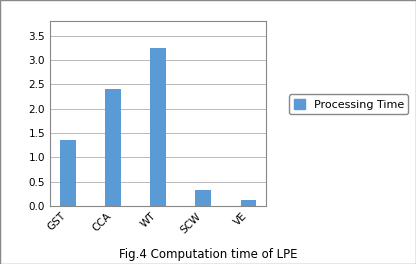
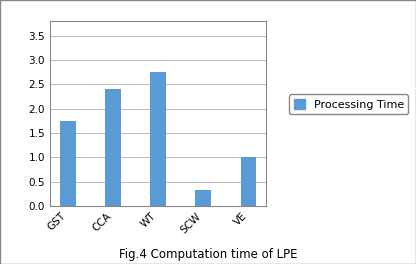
GST: 1.35 -> 1.75
WT: 3.25 -> 2.75
VE: 0.13 -> 1.00
